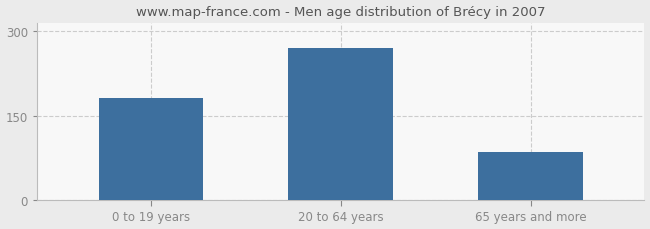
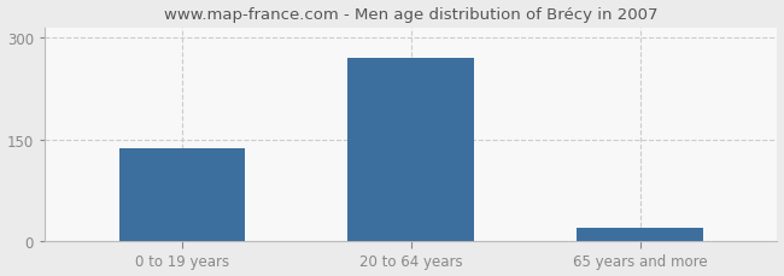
0 to 19 years: 182 -> 137
65 years and more: 86 -> 20
